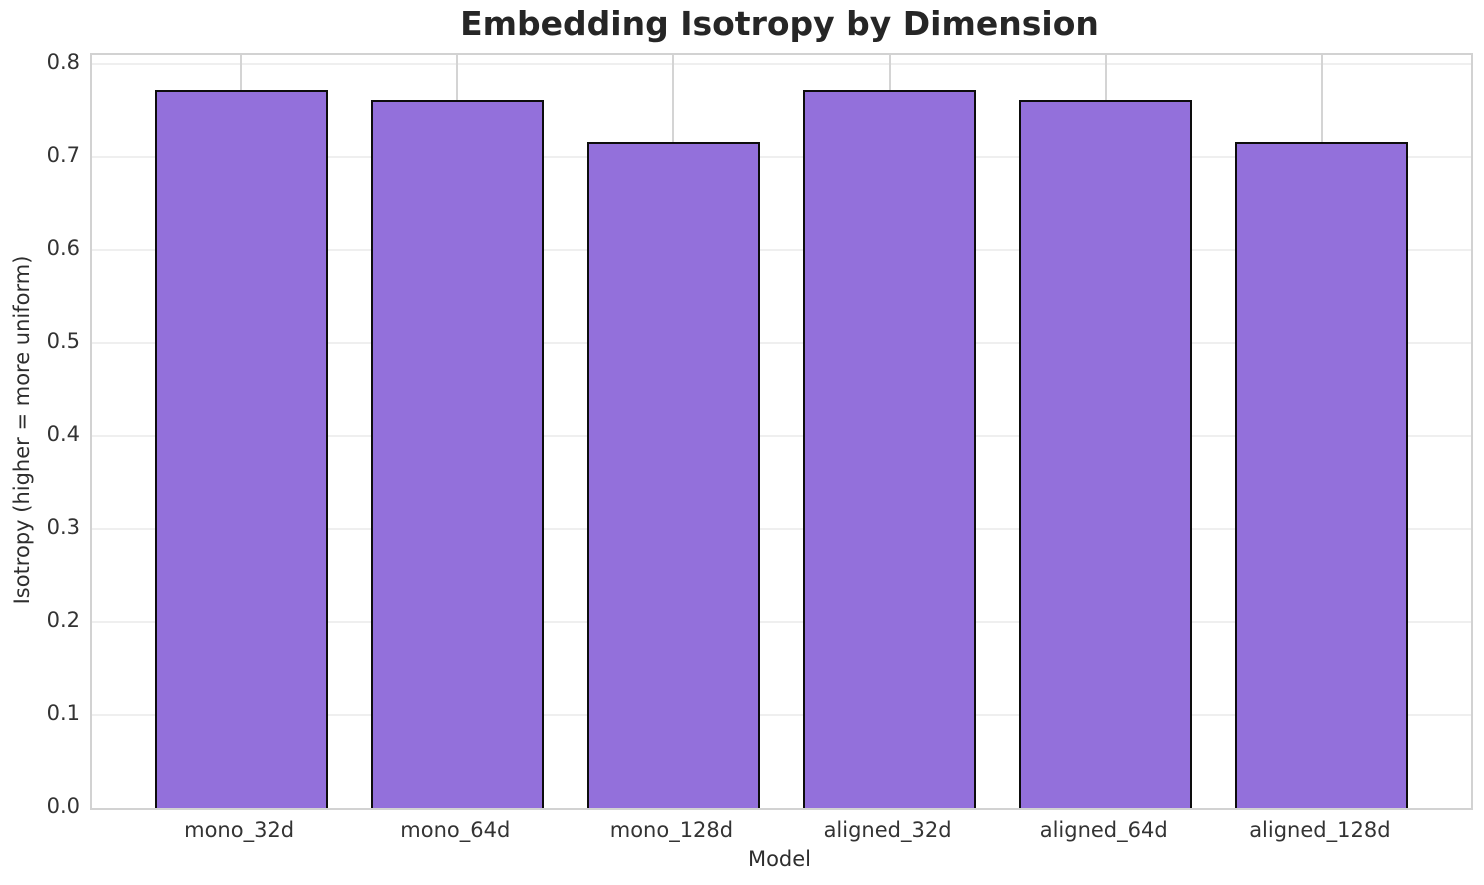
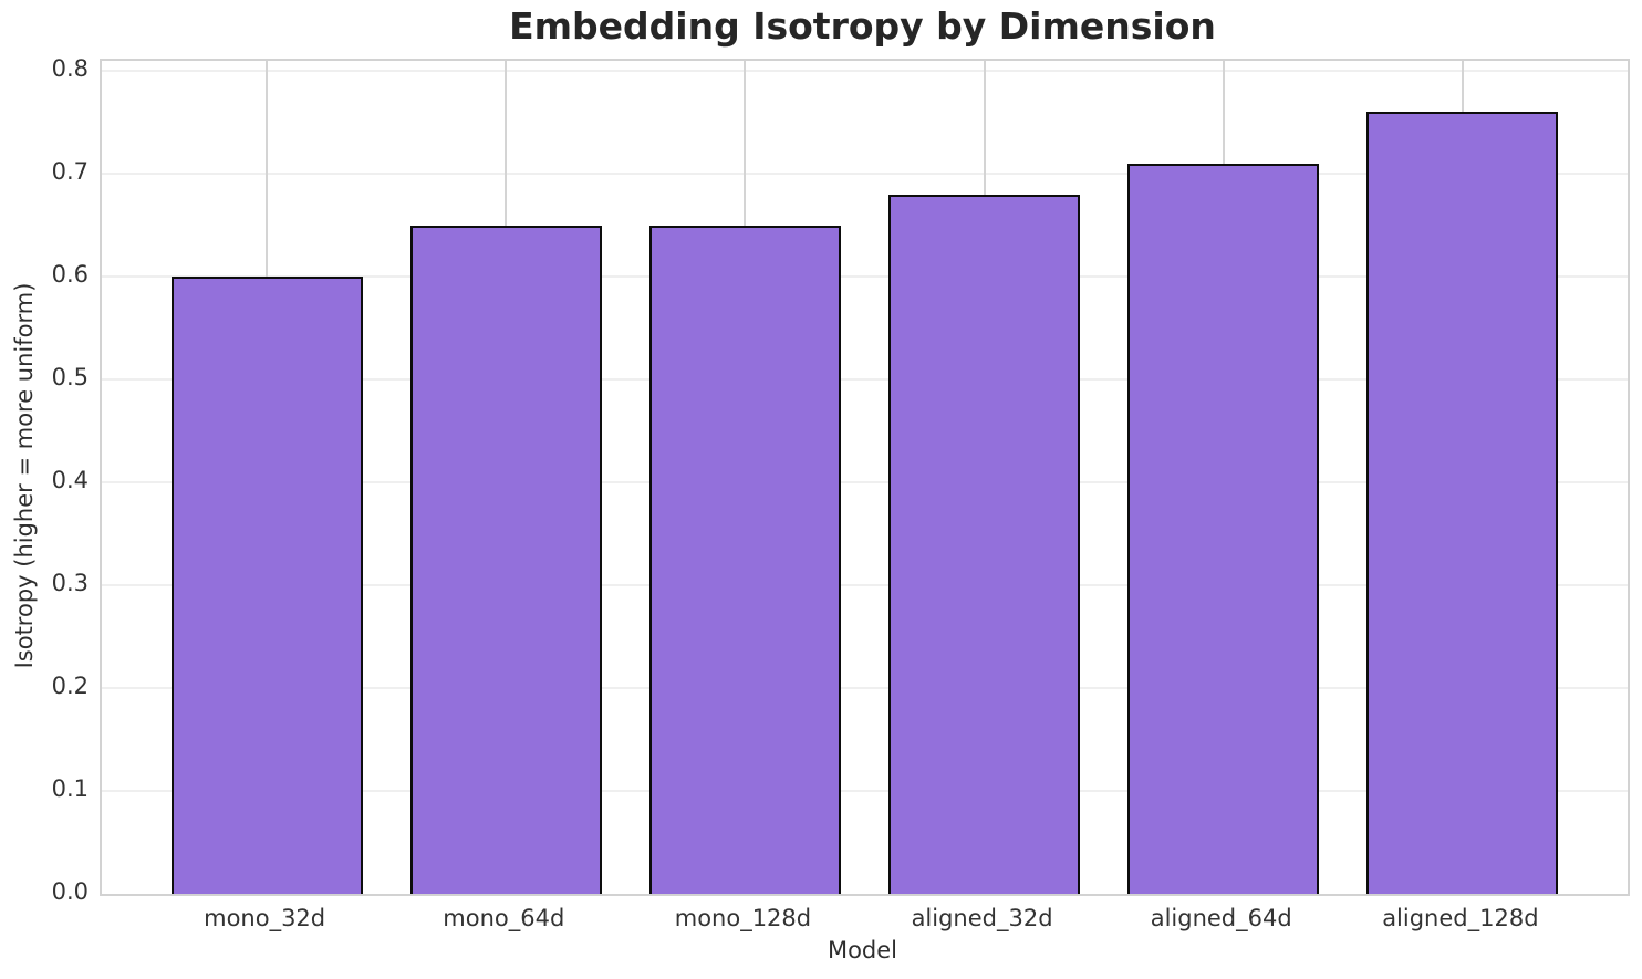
mono_32d: 0.77 -> 0.60
mono_64d: 0.76 -> 0.65
mono_128d: 0.72 -> 0.65
aligned_32d: 0.77 -> 0.68
aligned_64d: 0.76 -> 0.71
aligned_128d: 0.72 -> 0.76
